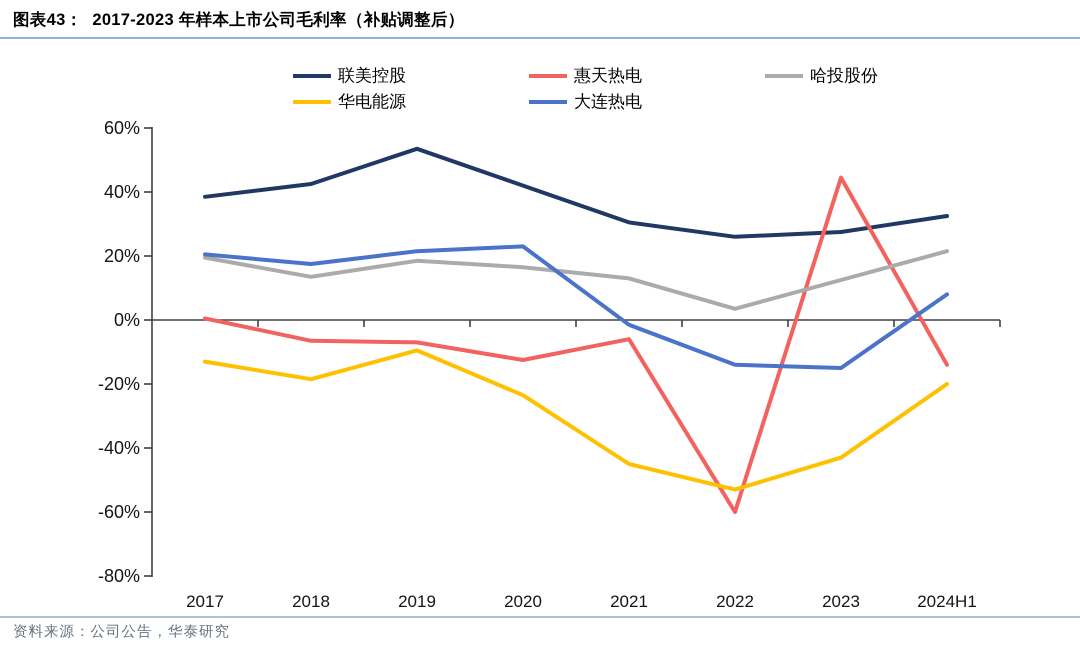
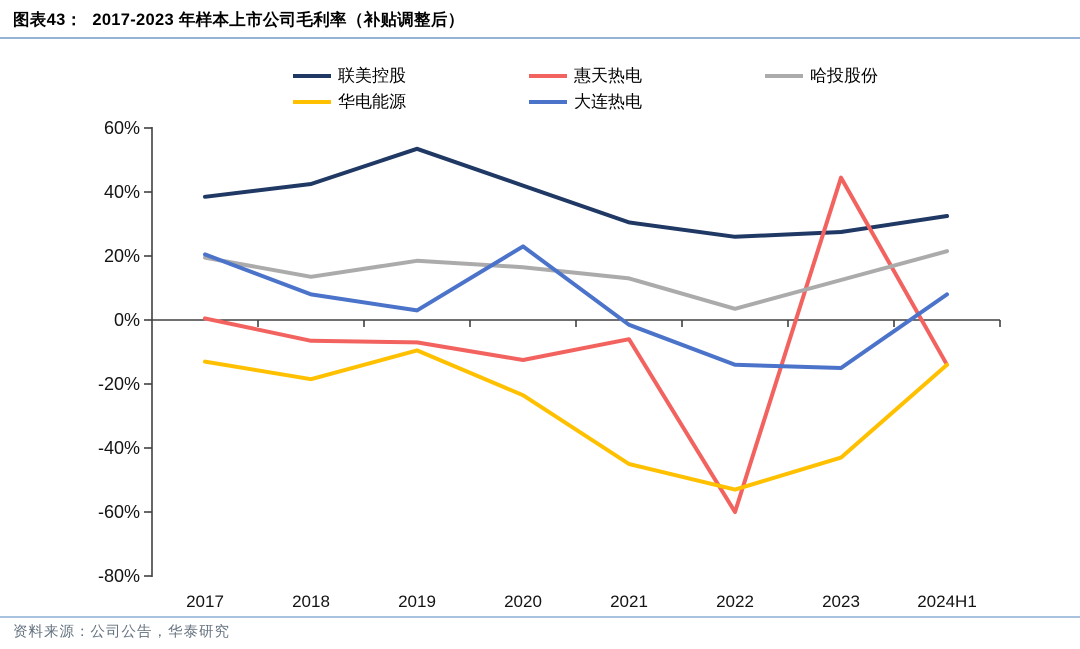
大连热电/2018: 18% -> 8%
大连热电/2019: 22% -> 3%
华电能源/2024H1: -20% -> -14%
